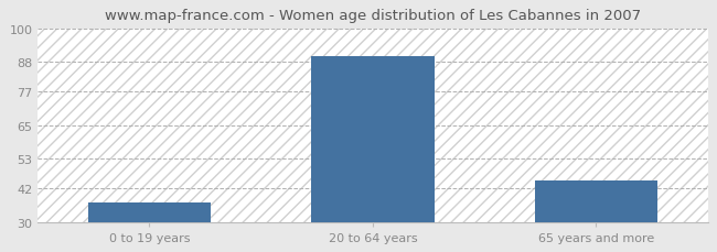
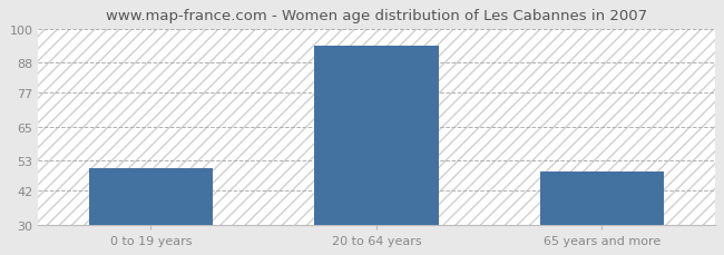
0 to 19 years: 37 -> 50
20 to 64 years: 90 -> 94
65 years and more: 45 -> 49
